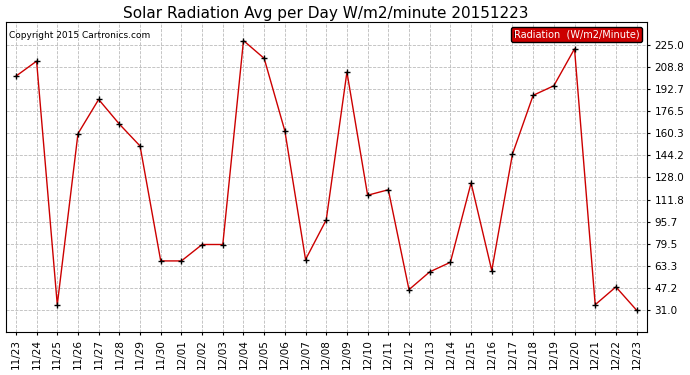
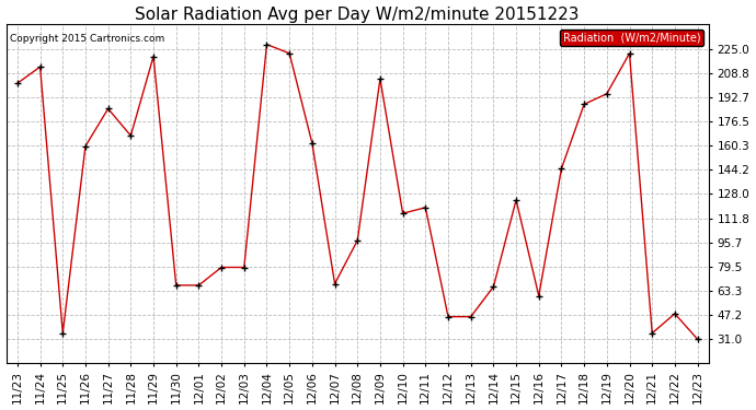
11/29: 151 -> 220
12/05: 215 -> 222
12/13: 59 -> 46
